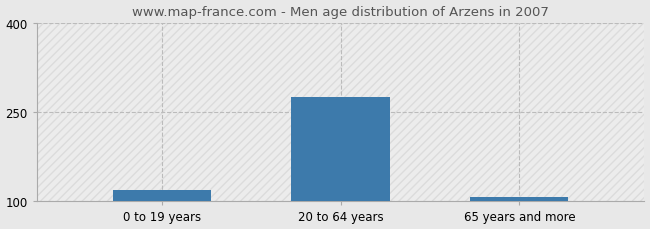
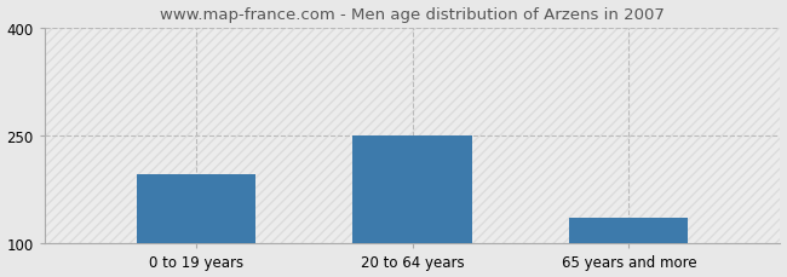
0 to 19 years: 120 -> 196
20 to 64 years: 275 -> 250
65 years and more: 108 -> 136
